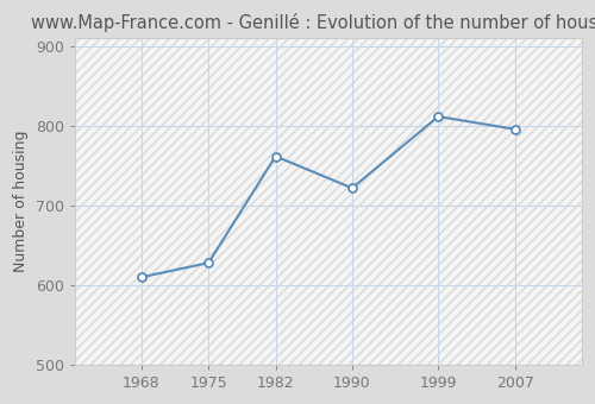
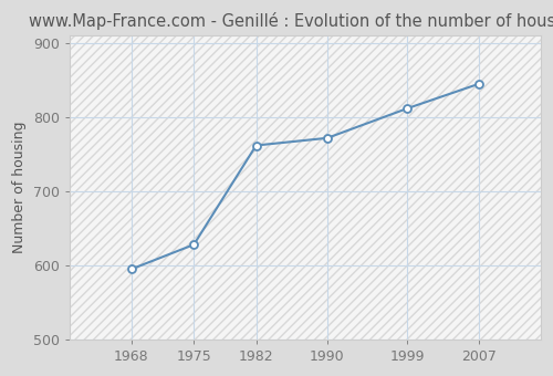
1968: 610 -> 595
1990: 722 -> 772
2007: 796 -> 845
